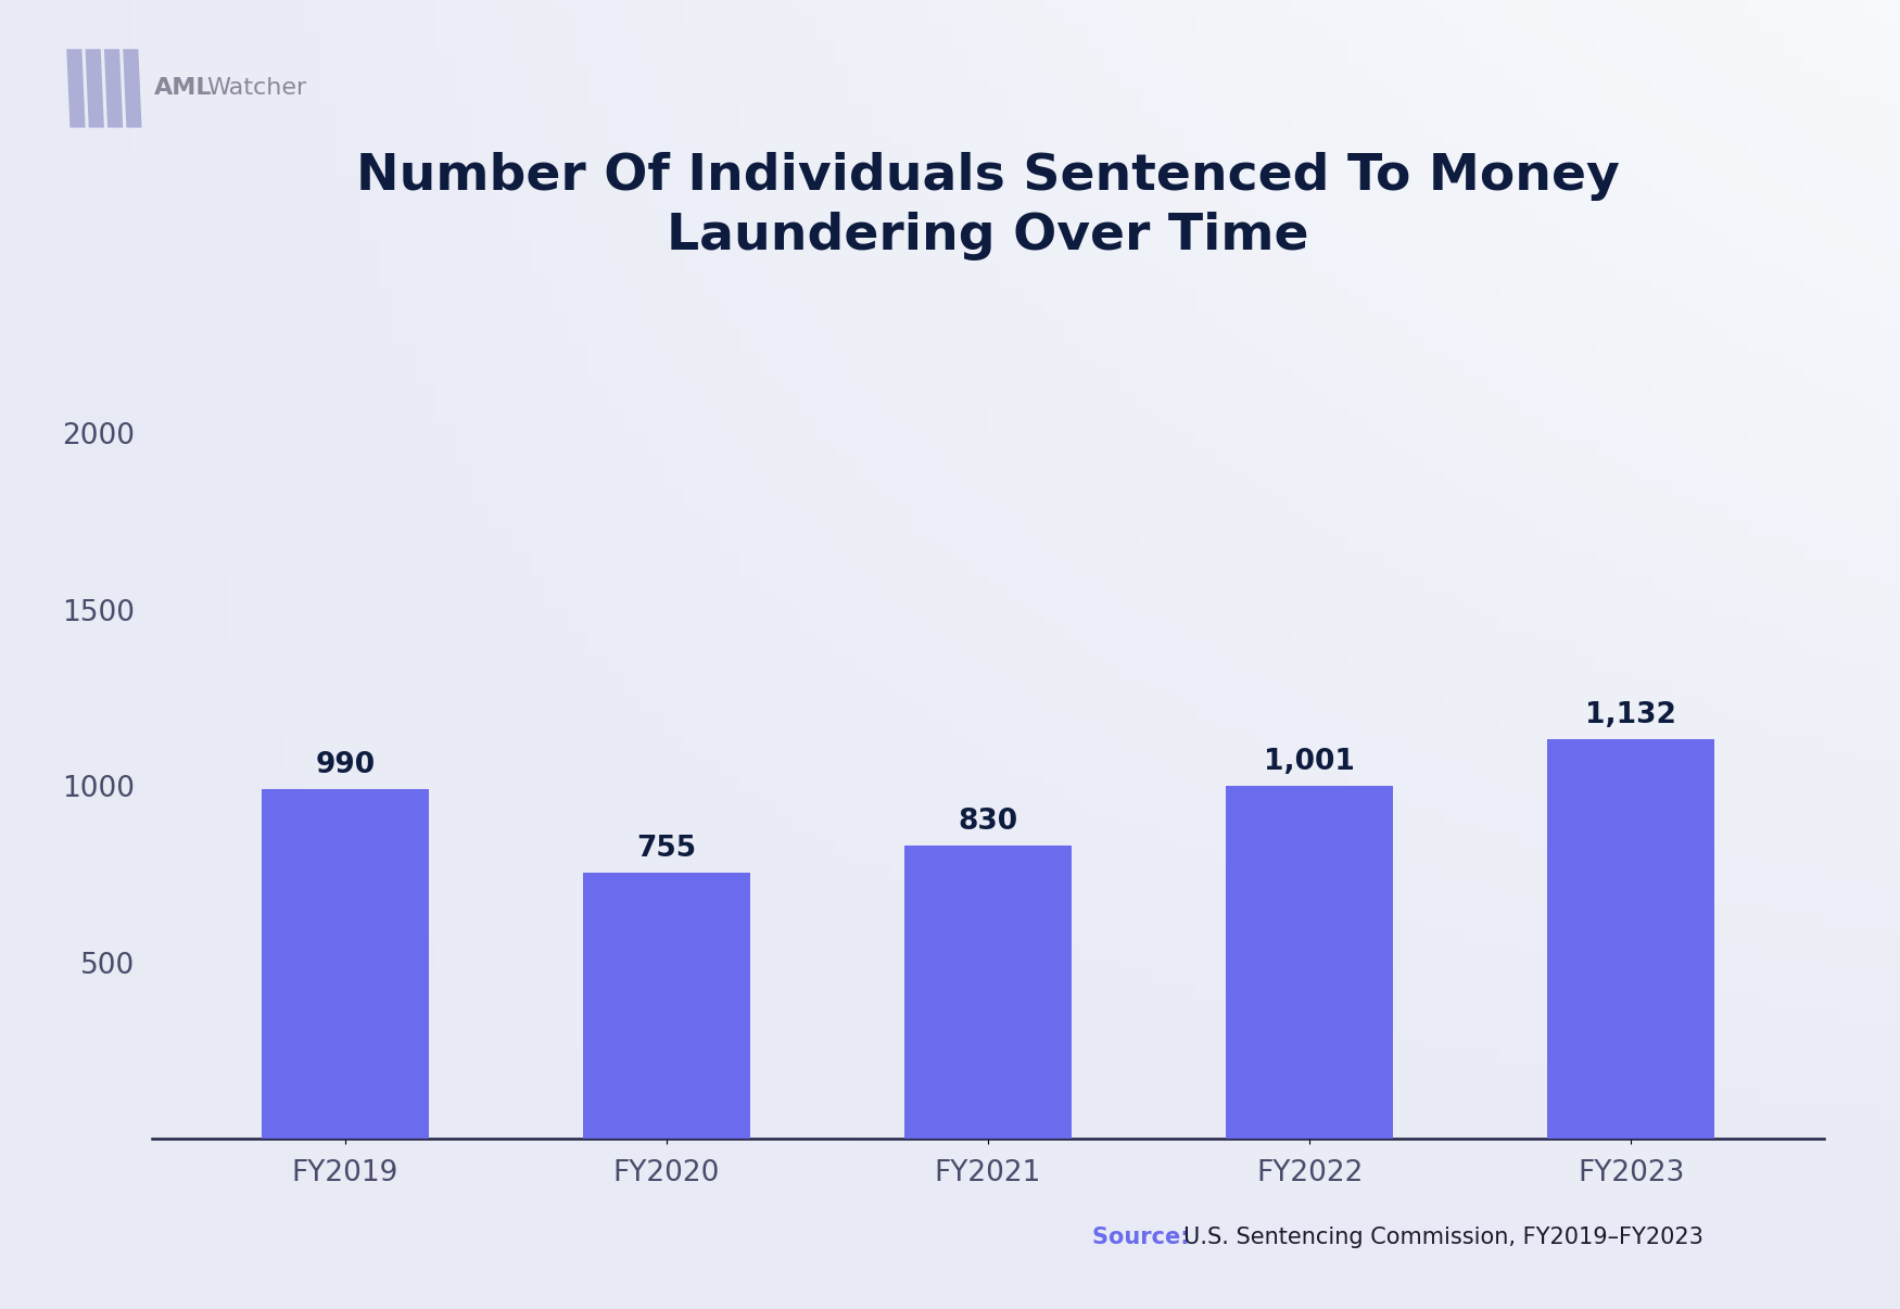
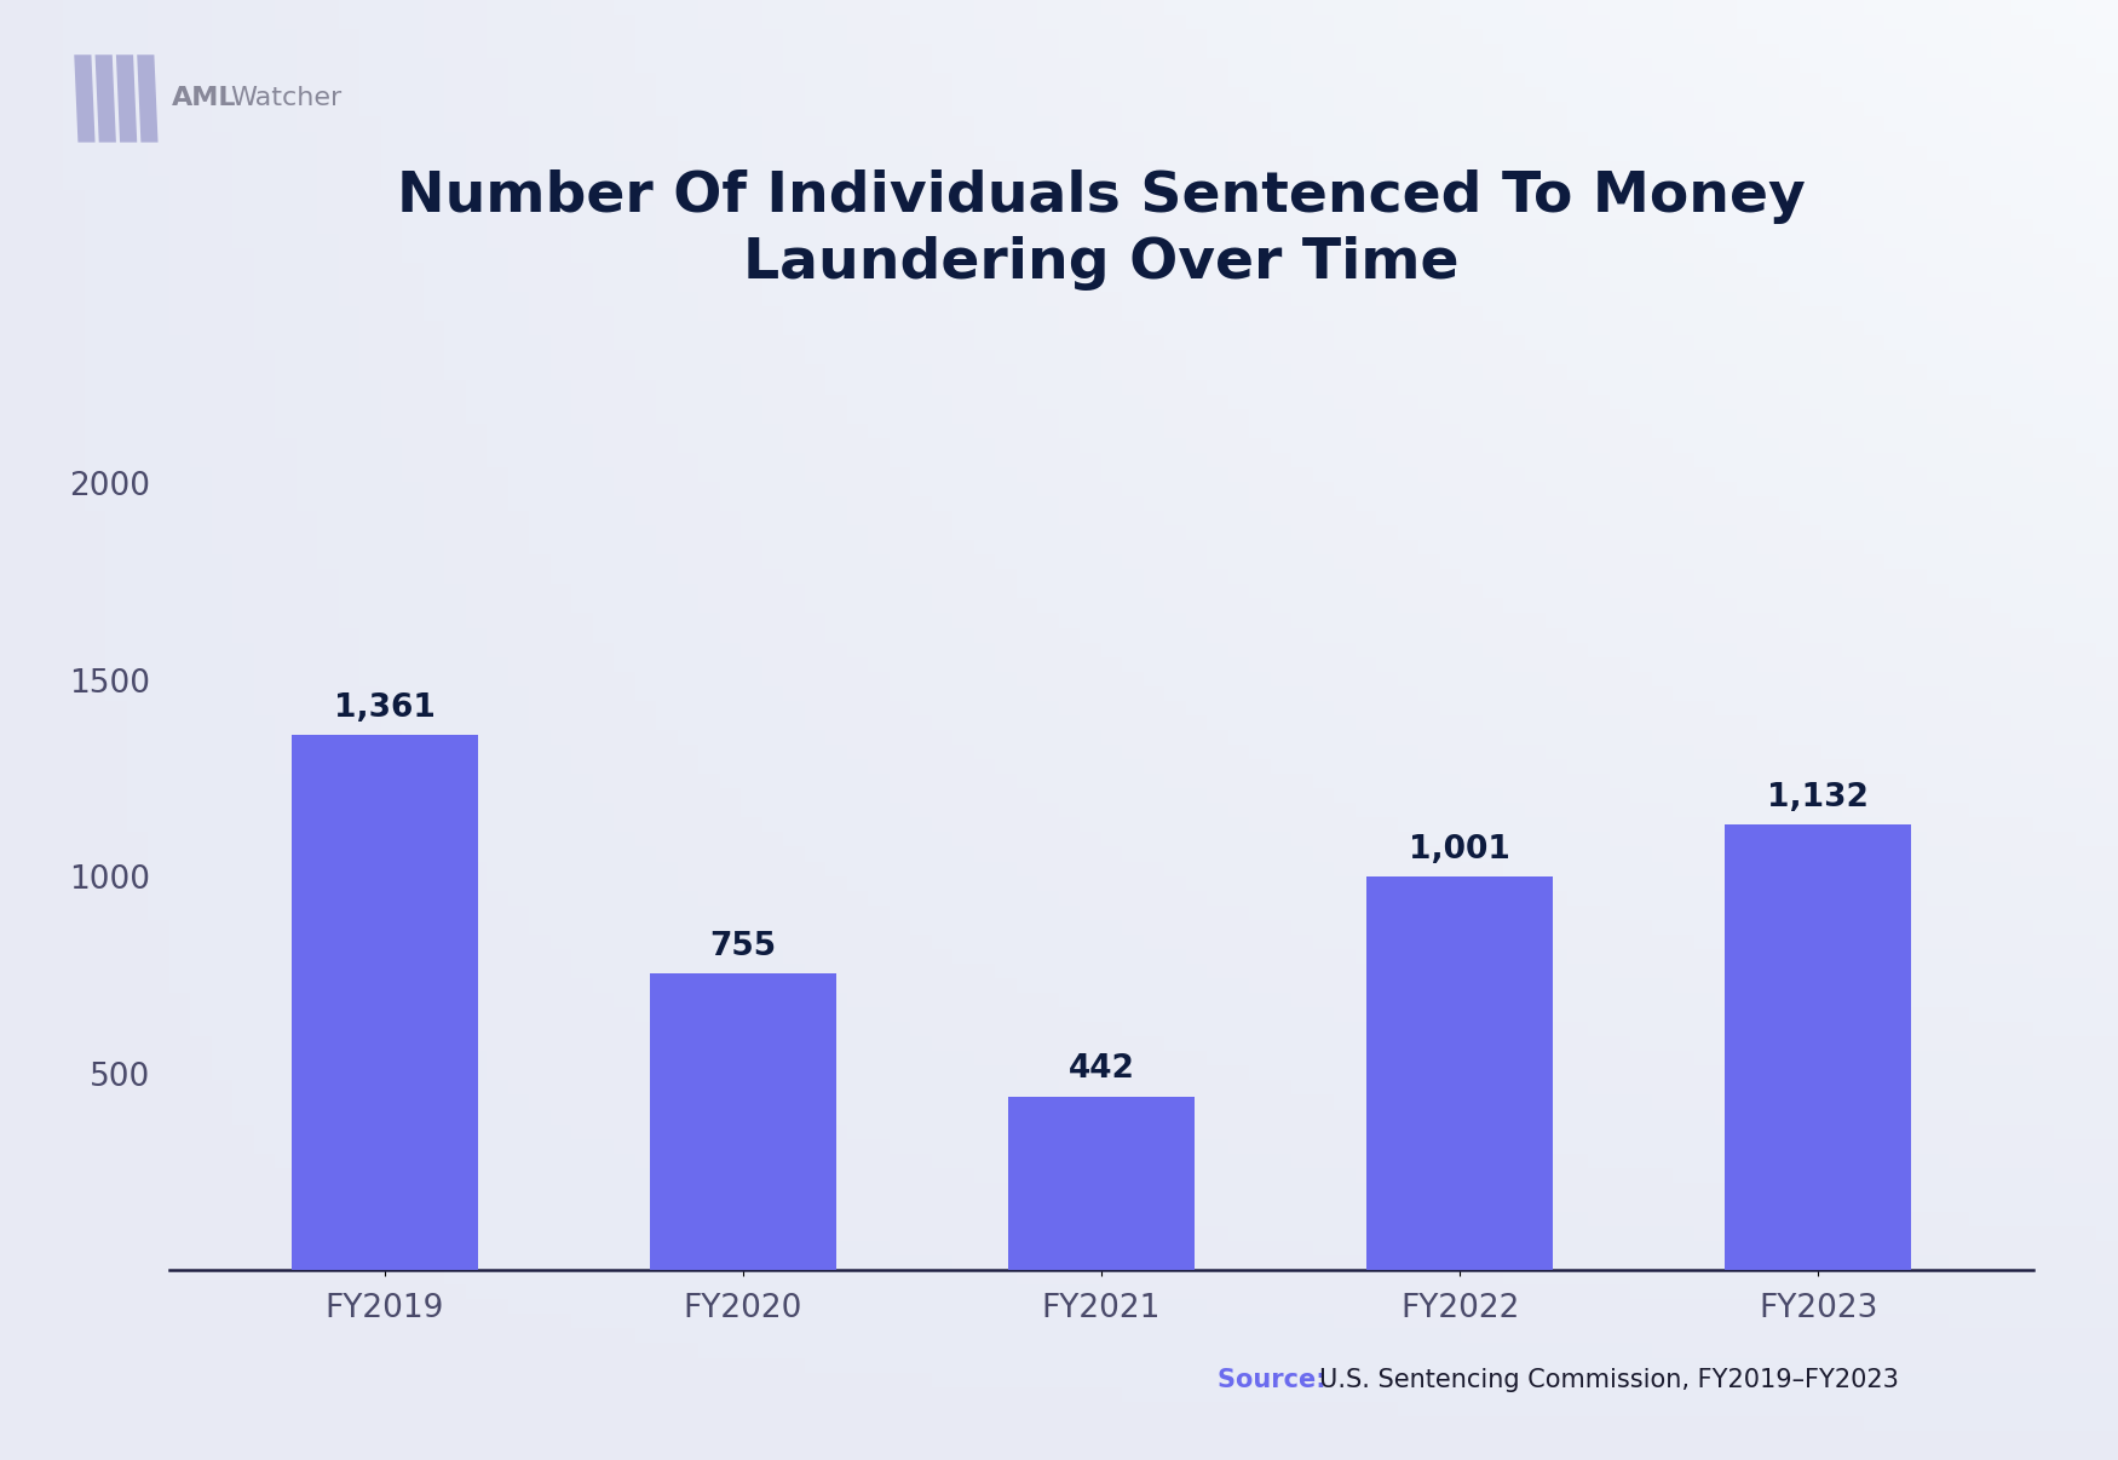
FY2019: 990 -> 1,361
FY2021: 830 -> 442
